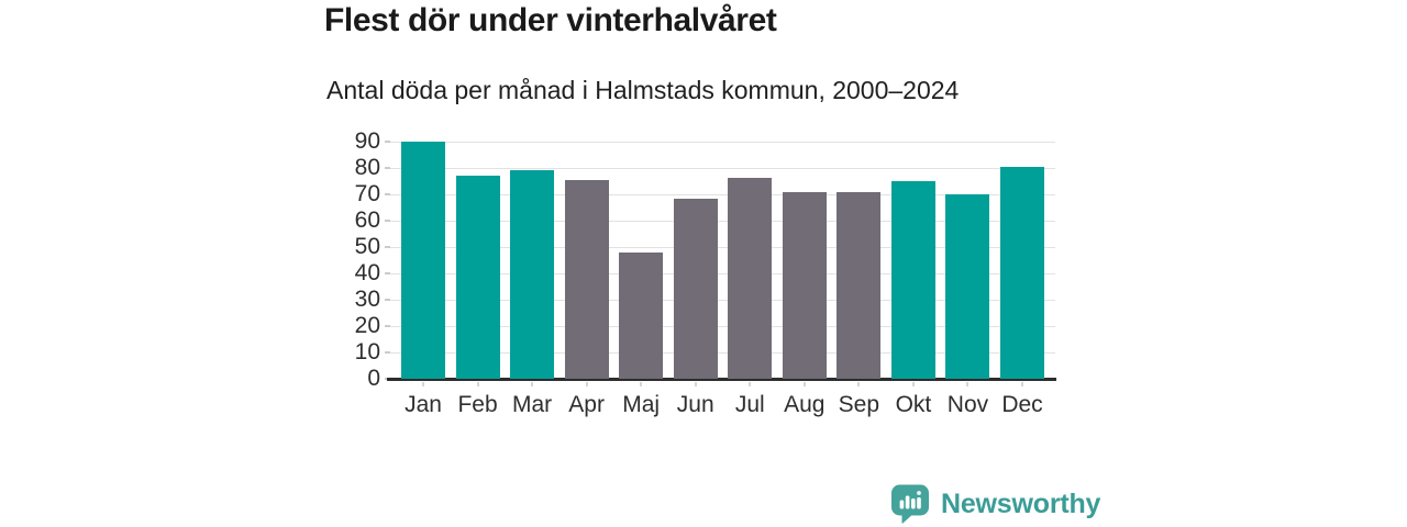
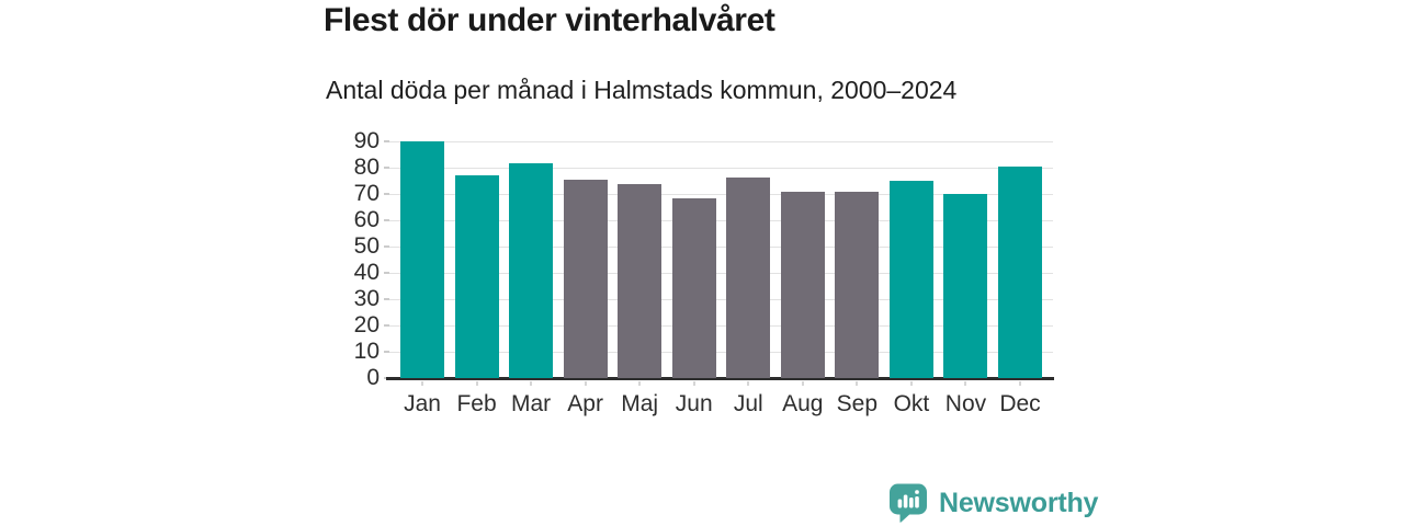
Mar: 79 -> 82
Maj: 48 -> 74
